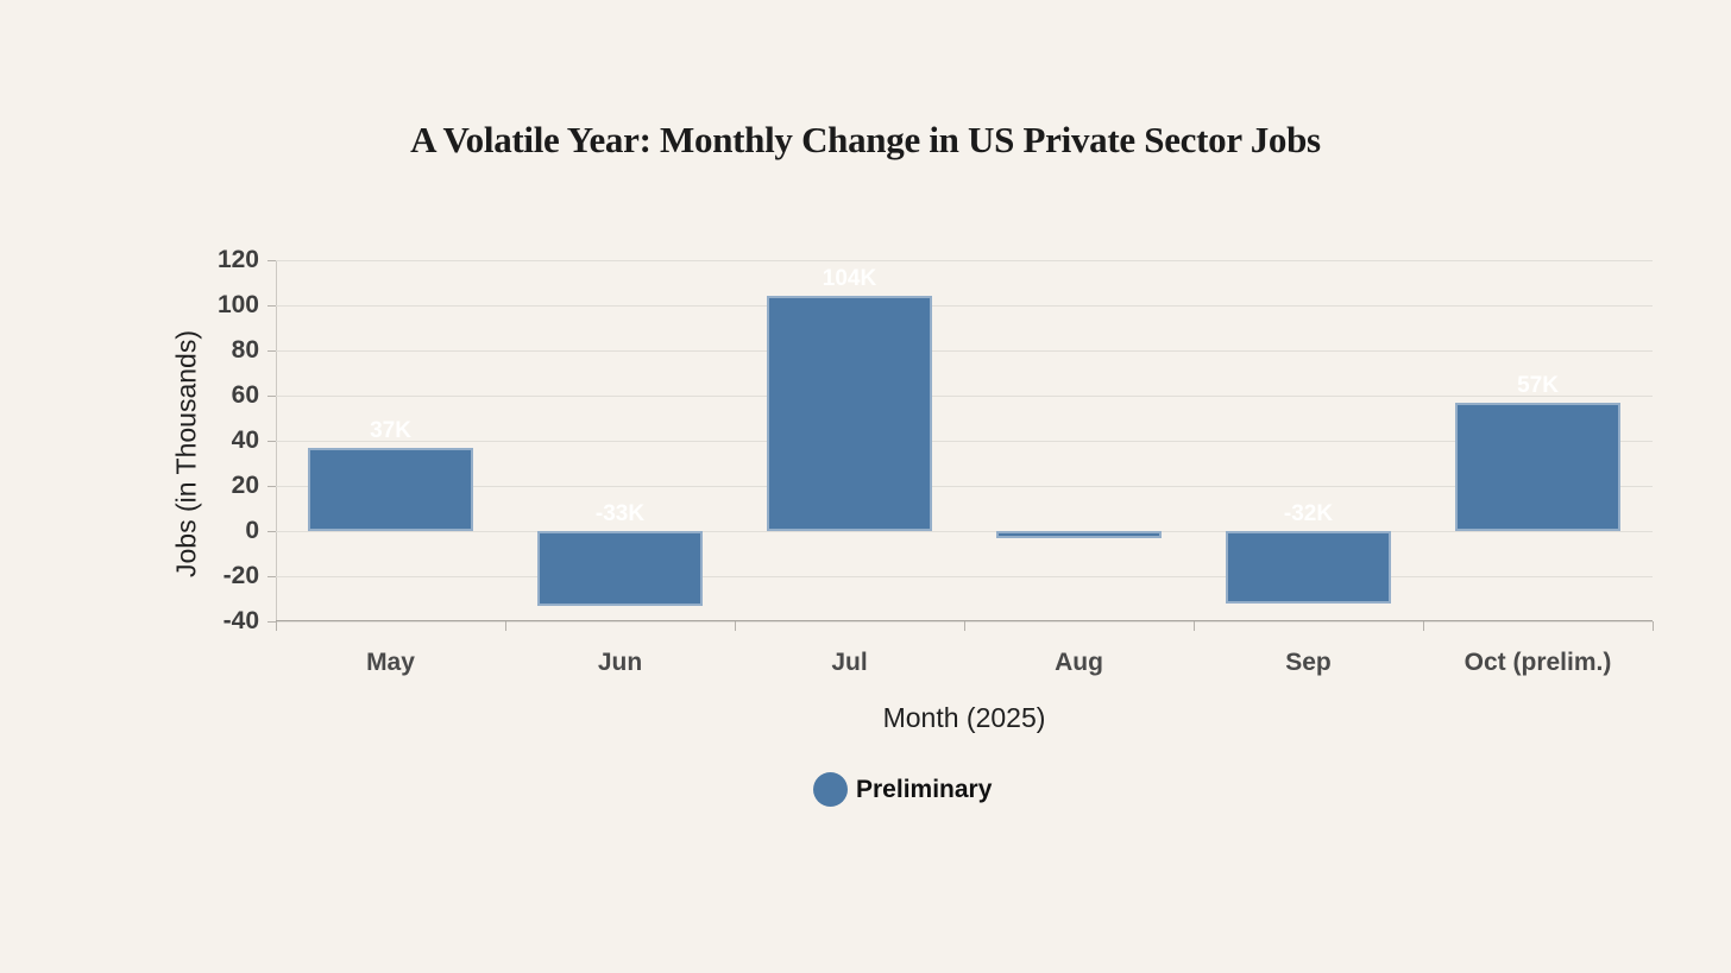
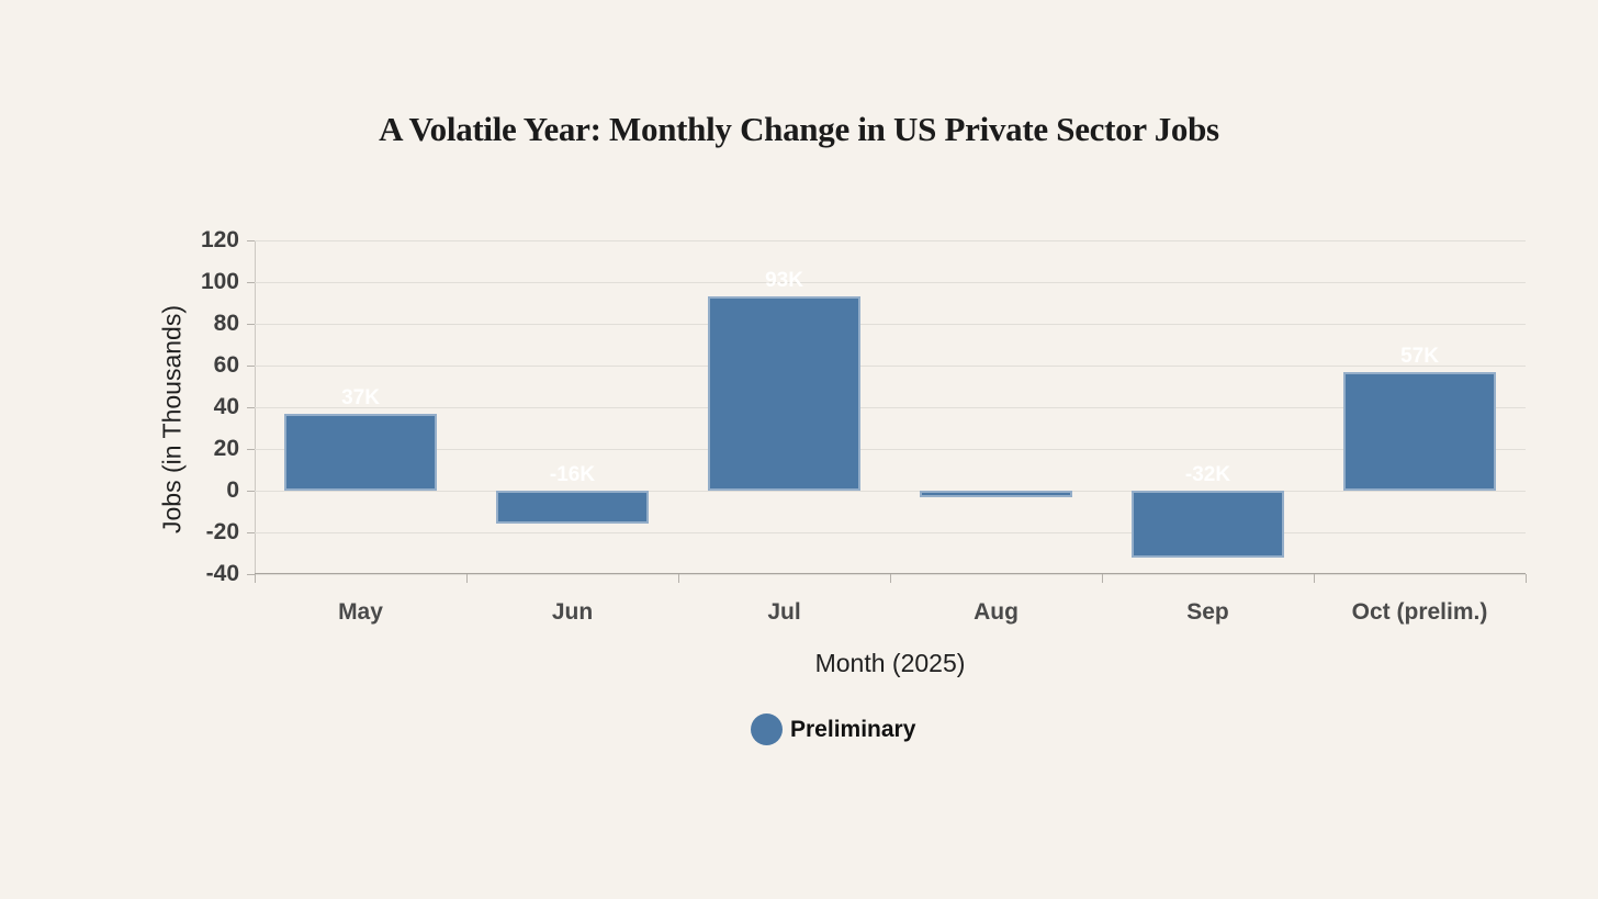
Jun: -33K -> -16K
Jul: 104K -> 93K
